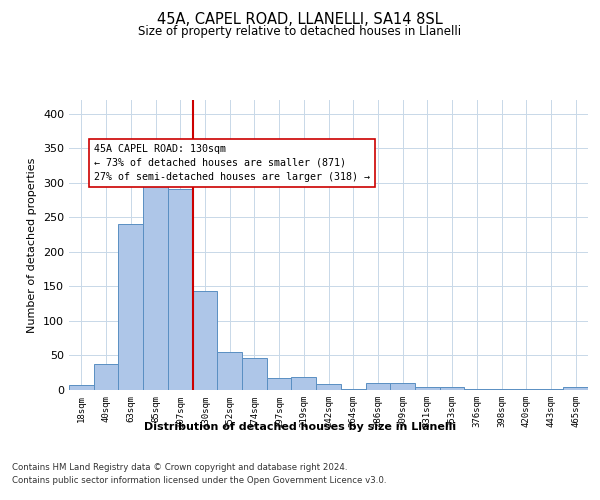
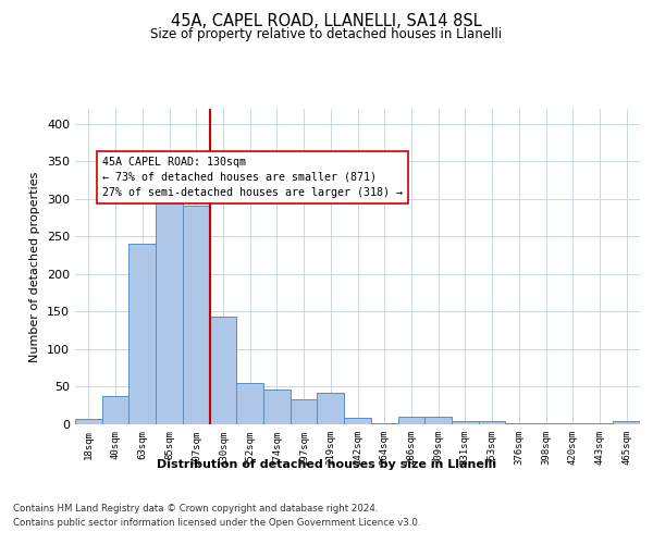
197sqm: 17 -> 34
219sqm: 19 -> 42
